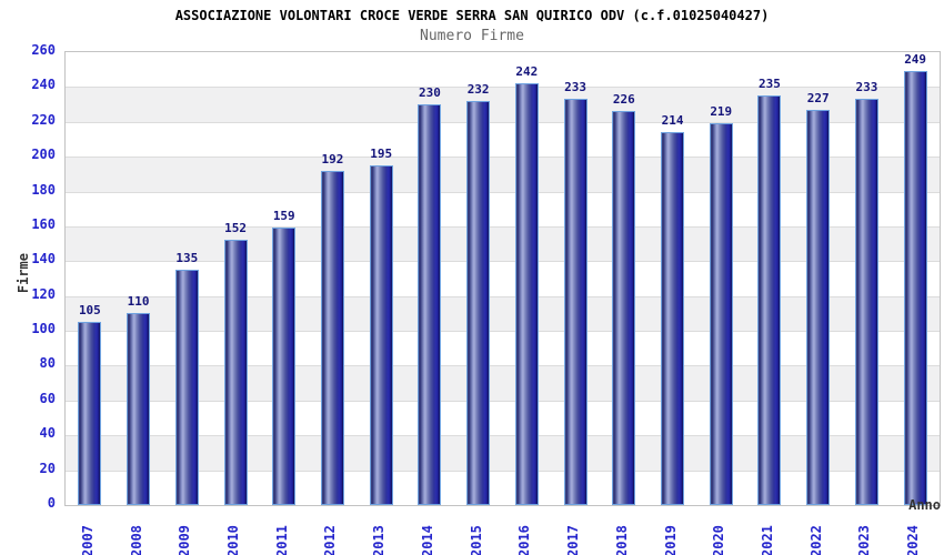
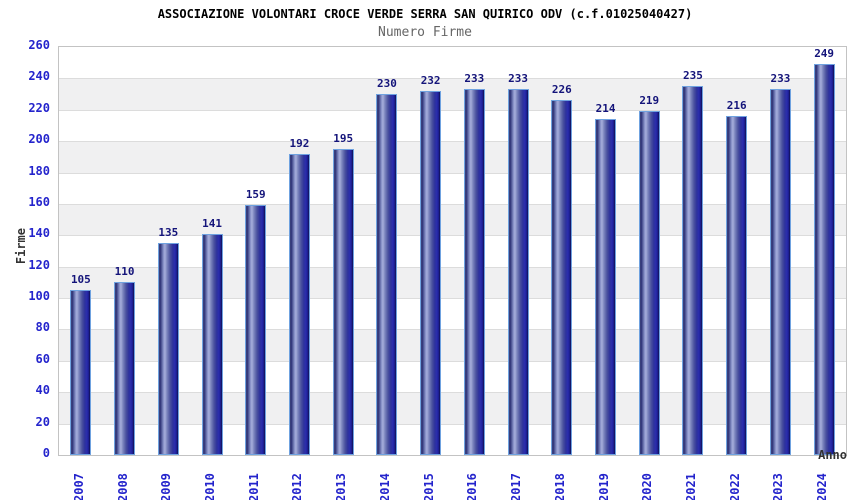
2010: 152 -> 141
2016: 242 -> 233
2022: 227 -> 216
